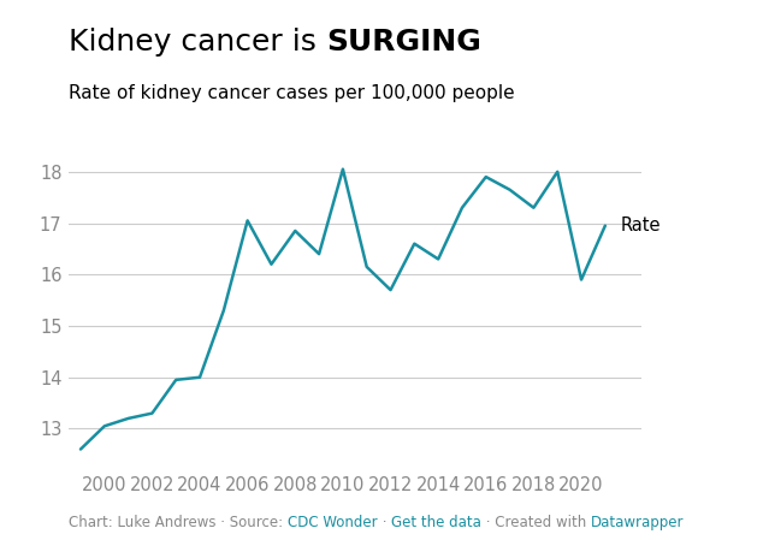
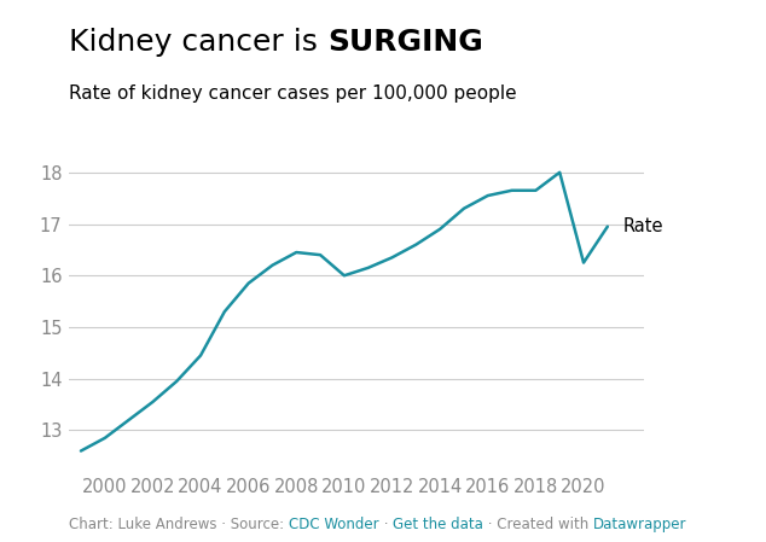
2000: 13.05 -> 12.85
2002: 13.30 -> 13.55
2004: 14.00 -> 14.45
2006: 17.05 -> 15.85
2008: 16.85 -> 16.45
2010: 18.05 -> 16.00
2012: 15.70 -> 16.35
2014: 16.30 -> 16.90
2016: 17.90 -> 17.55
2018: 17.30 -> 17.65
2020: 15.90 -> 16.25
